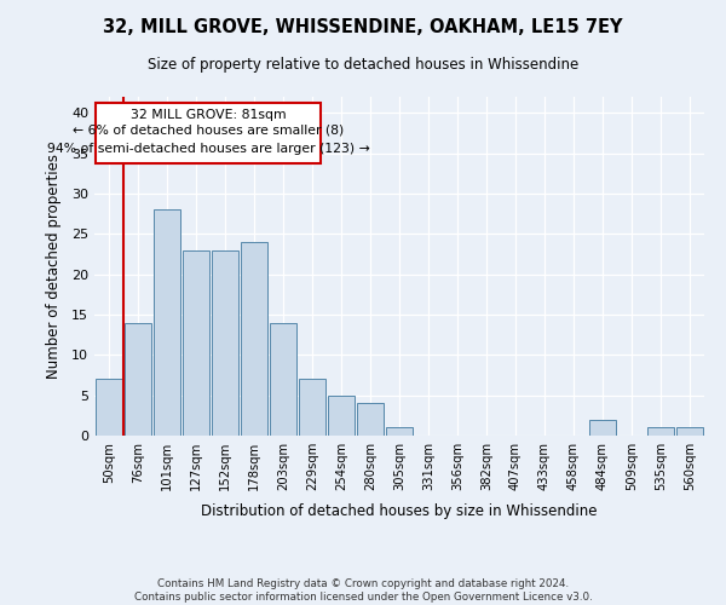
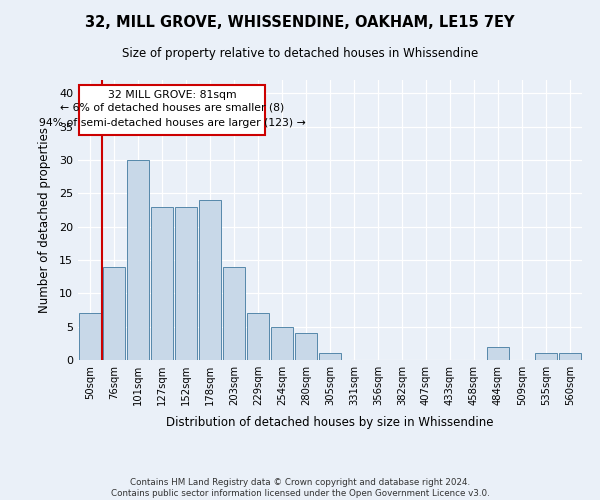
101sqm: 28 -> 30
